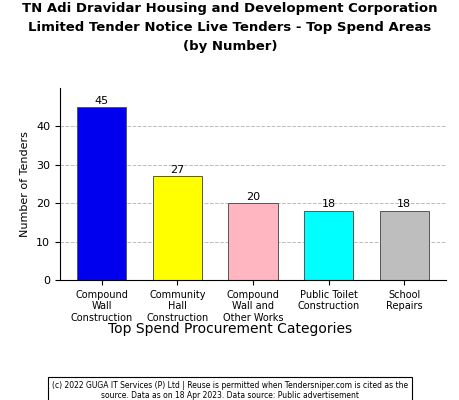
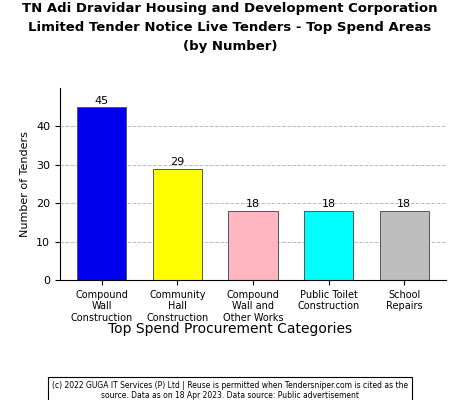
Community Hall Construction: 27 -> 29
Compound Wall and Other Works: 20 -> 18
